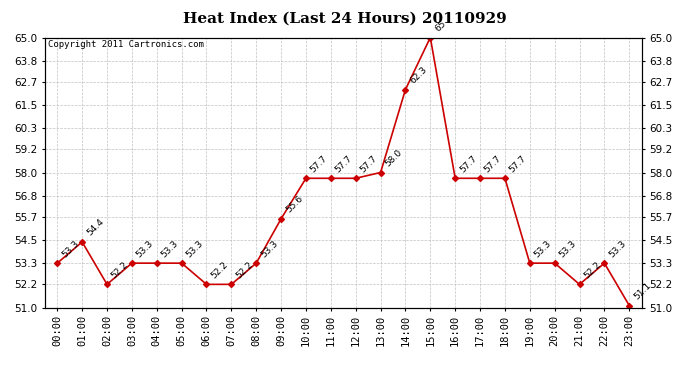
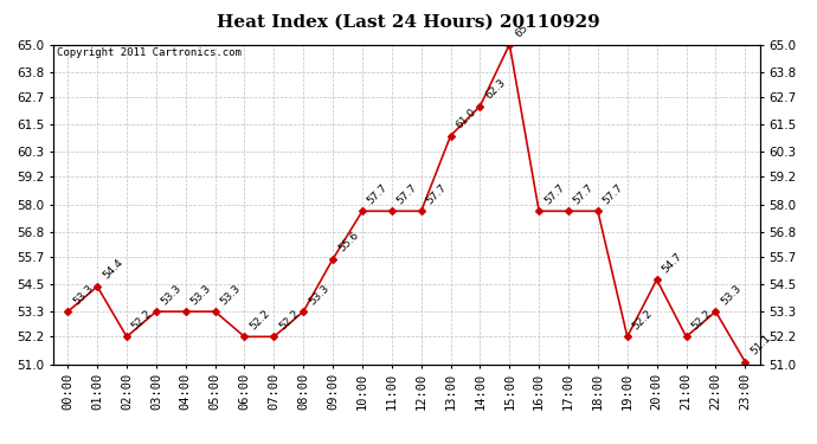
13:00: 58.0 -> 61.0
19:00: 53.3 -> 52.2
20:00: 53.3 -> 54.7
